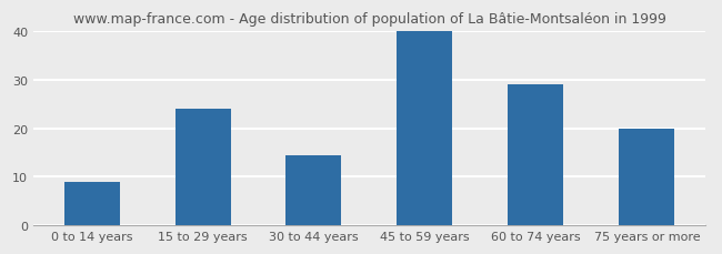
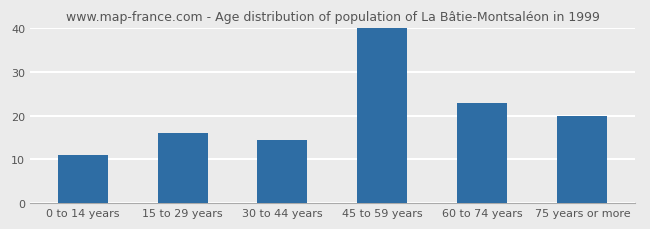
0 to 14 years: 9.0 -> 11.0
15 to 29 years: 24.0 -> 16.0
60 to 74 years: 29.0 -> 23.0
